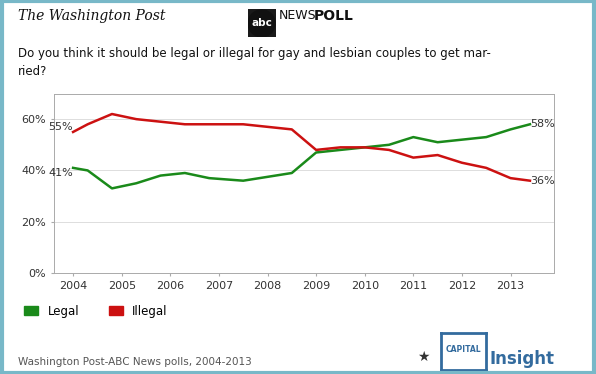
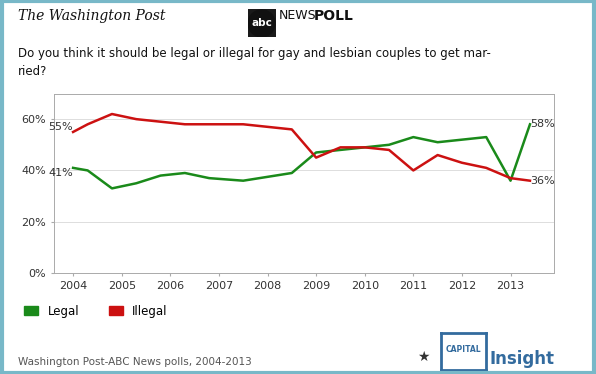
Illegal/2009: 48% -> 45%
Illegal/2011: 45% -> 40%
Legal/2013: 56% -> 36%
